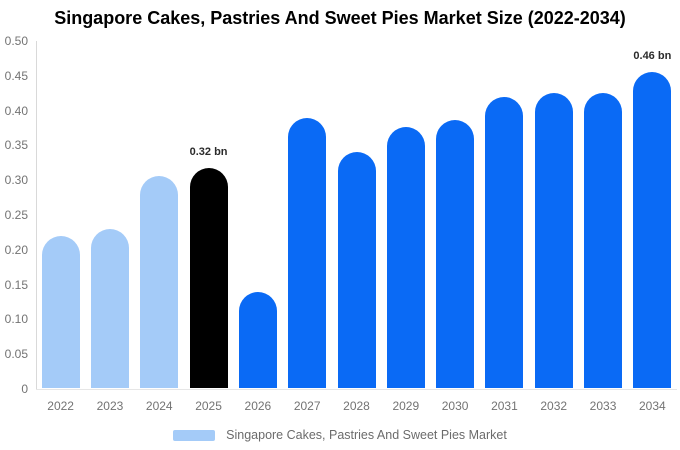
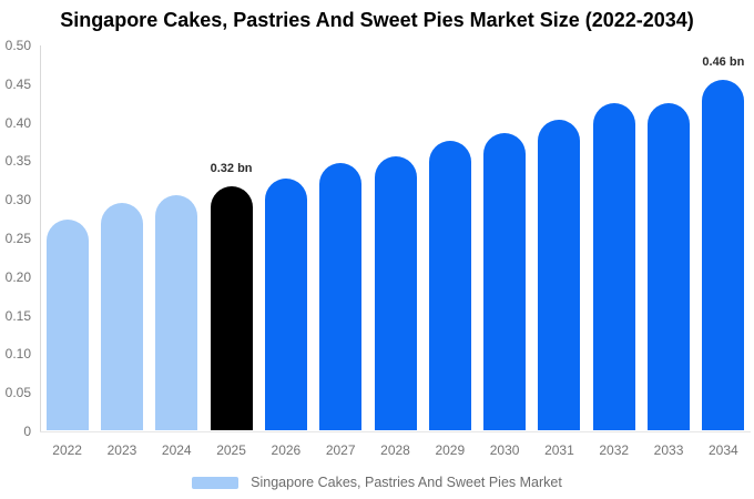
2022: 0.22 -> 0.28
2023: 0.23 -> 0.30
2026: 0.14 -> 0.33
2027: 0.39 -> 0.35
2028: 0.34 -> 0.36
2031: 0.42 -> 0.40
